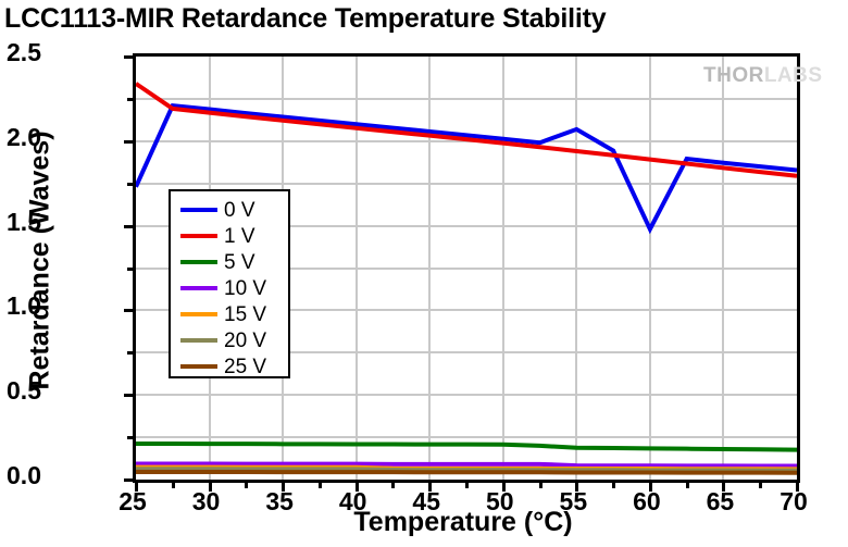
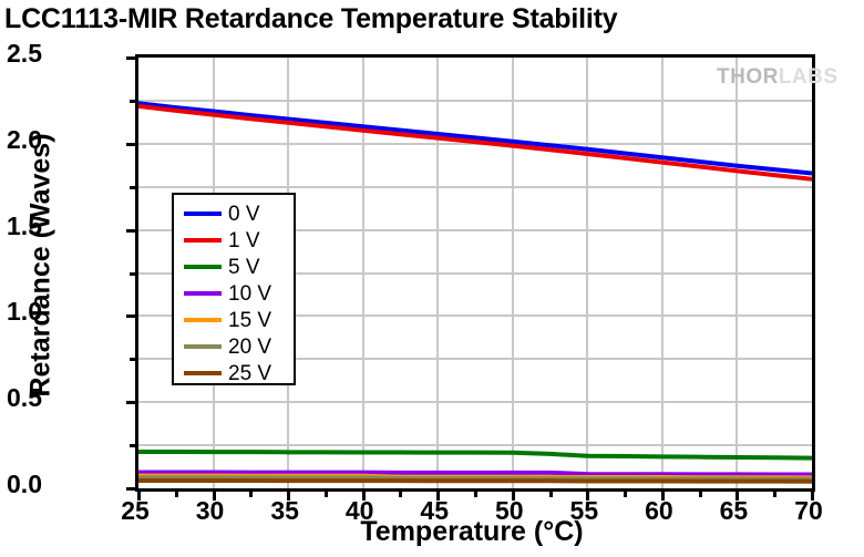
0 V/25: 1.73 -> 2.23
1 V/25: 2.34 -> 2.22
0 V/55: 2.07 -> 1.97
0 V/60: 1.48 -> 1.92
